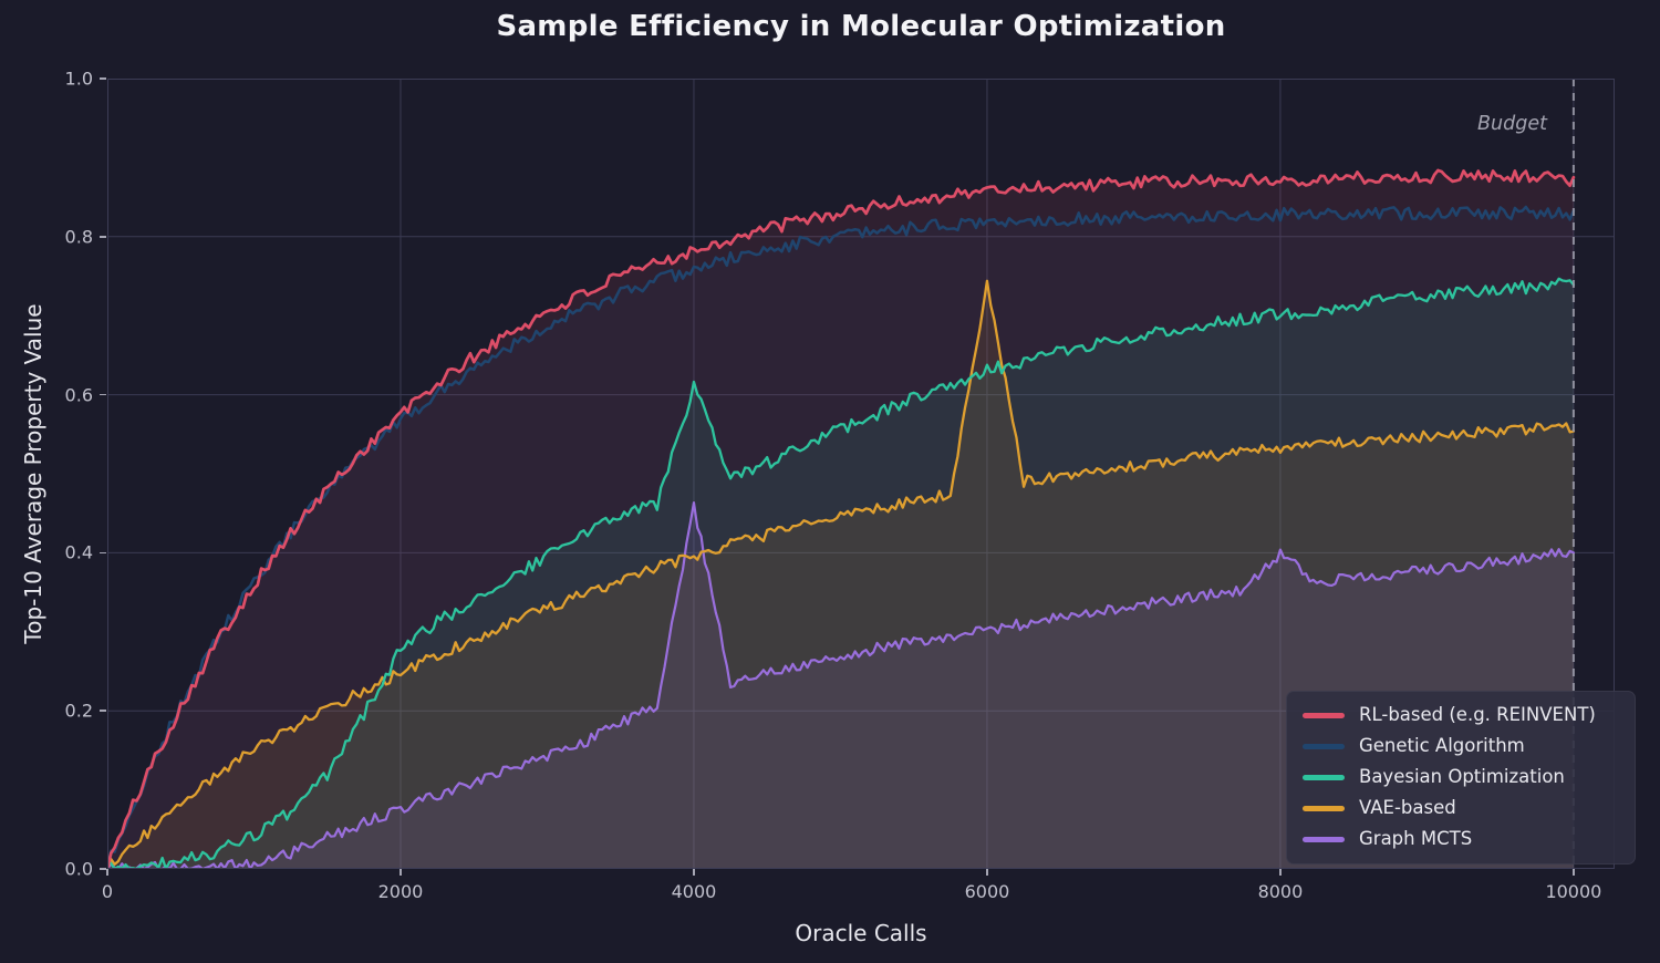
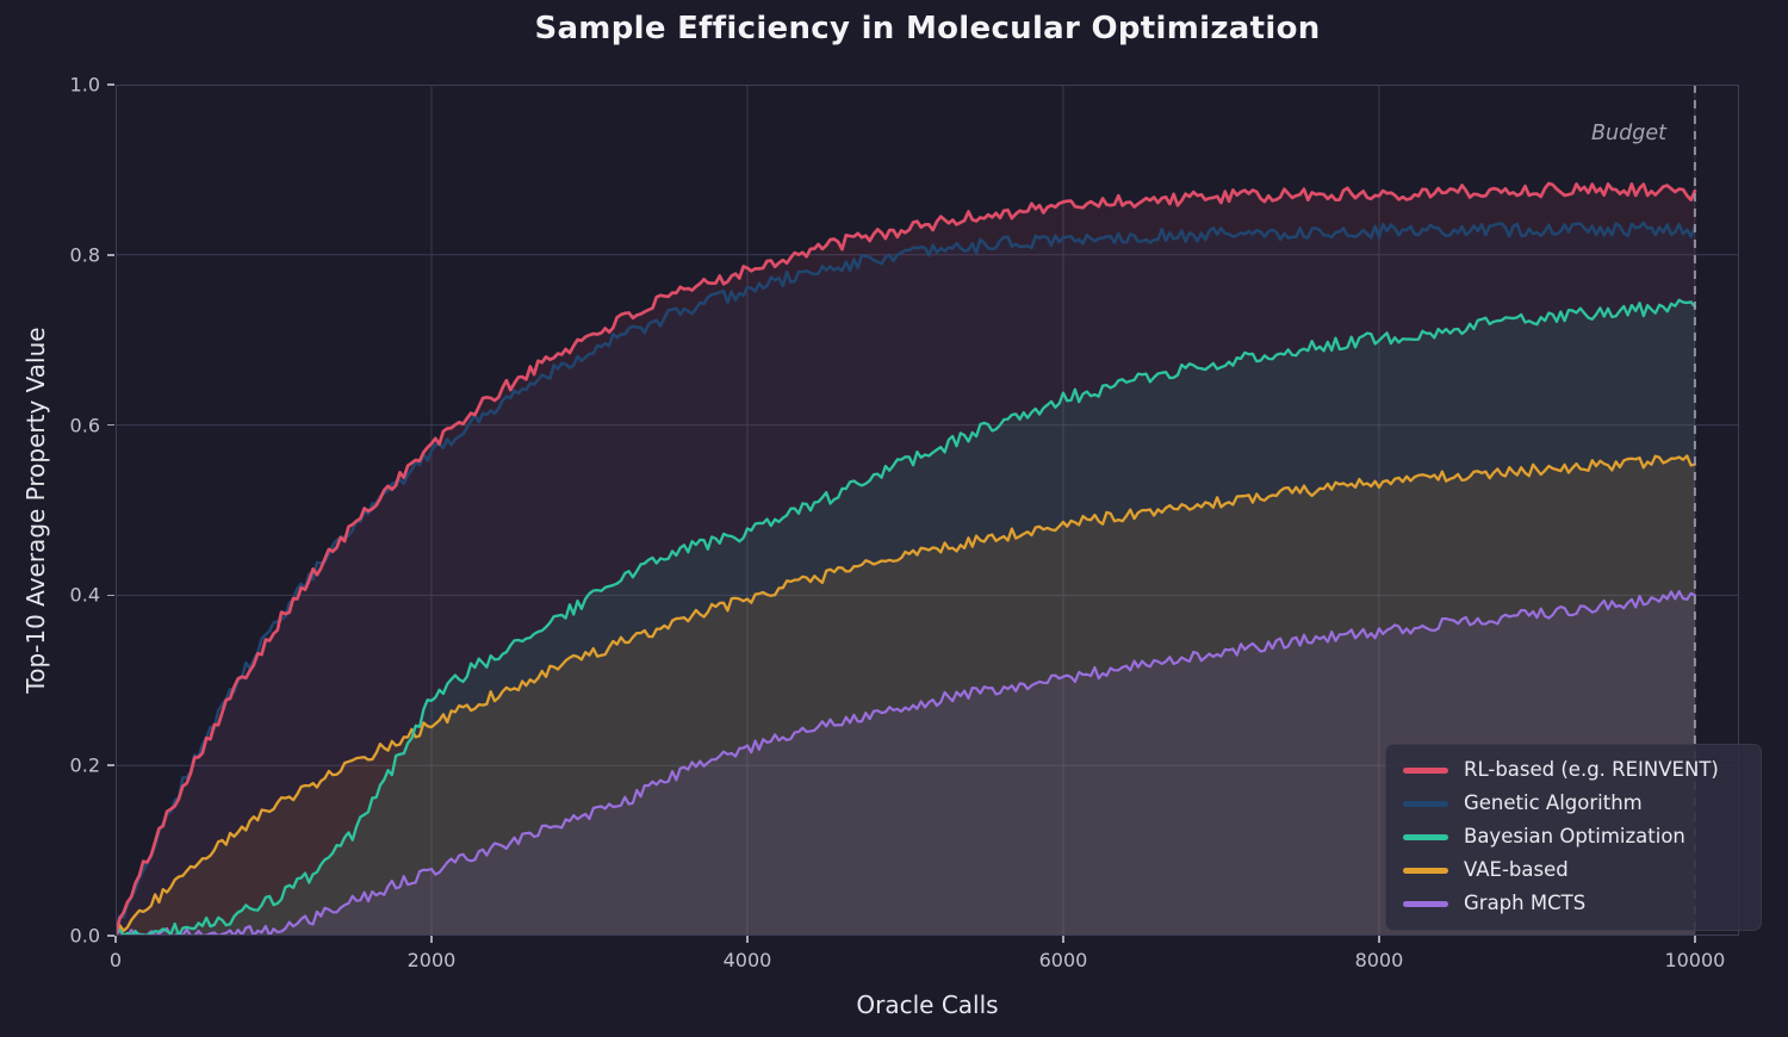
Bayesian Optimization/4000: 0.61 -> 0.47
Graph MCTS/4000: 0.46 -> 0.22
VAE-based/6000: 0.74 -> 0.48
Graph MCTS/8000: 0.40 -> 0.36
